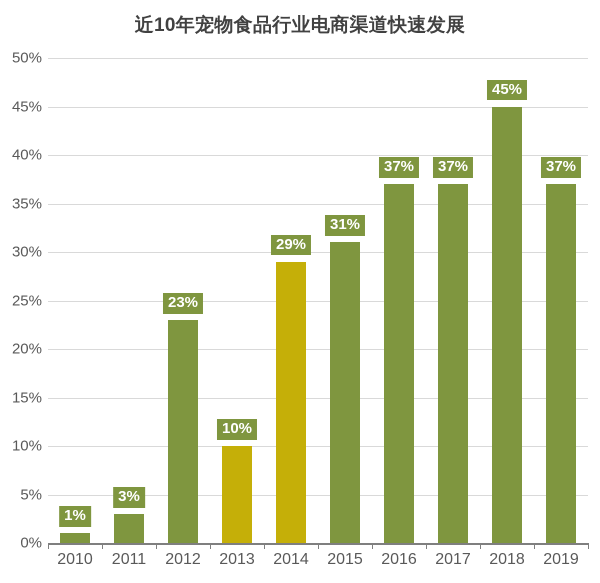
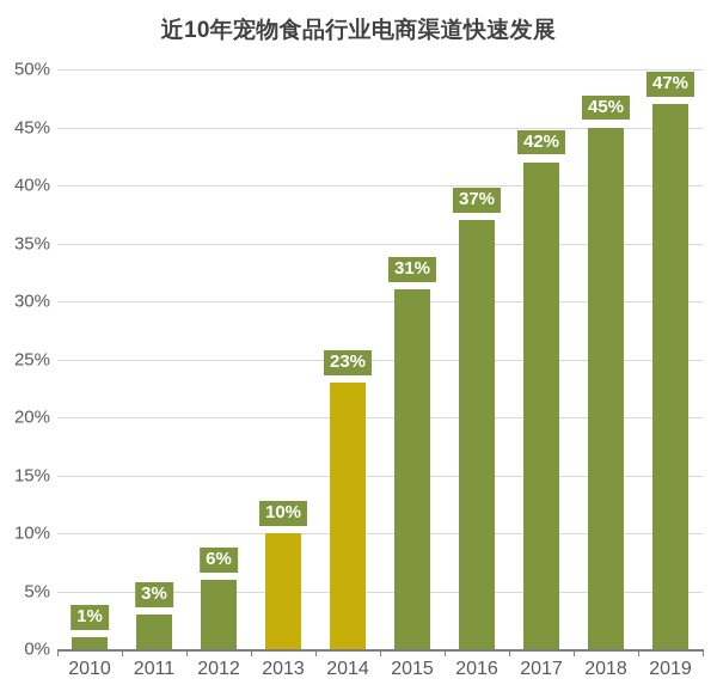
2012: 23% -> 6%
2014: 29% -> 23%
2017: 37% -> 42%
2019: 37% -> 47%
